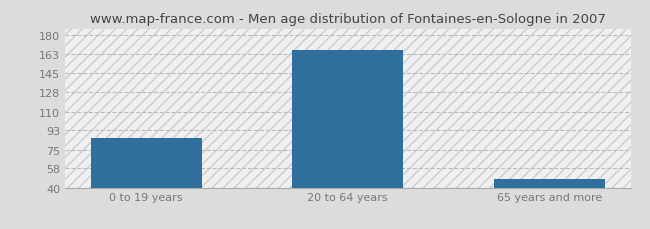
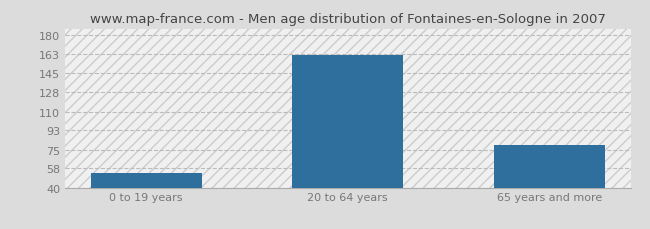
0 to 19 years: 86 -> 53
20 to 64 years: 167 -> 162
65 years and more: 48 -> 79
